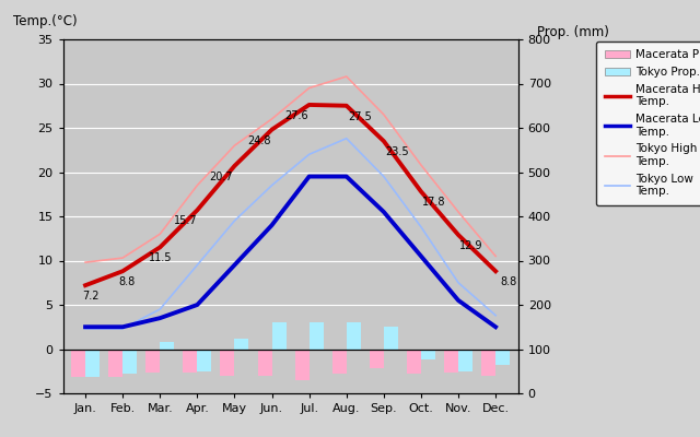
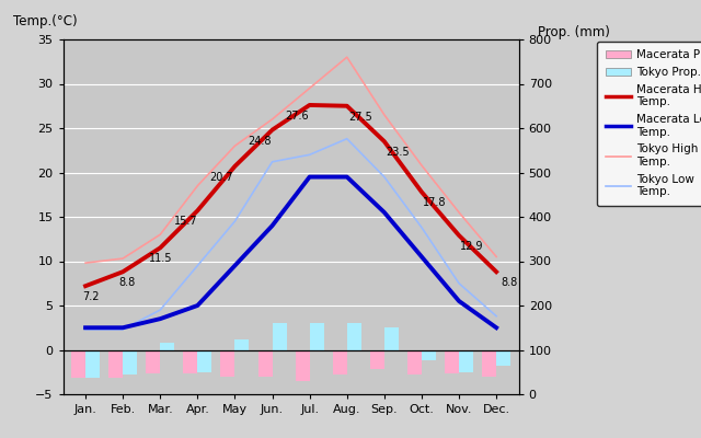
Tokyo Low Temp./Jun.: 18.5 -> 21.2
Tokyo High Temp./Aug.: 30.8 -> 33.0
